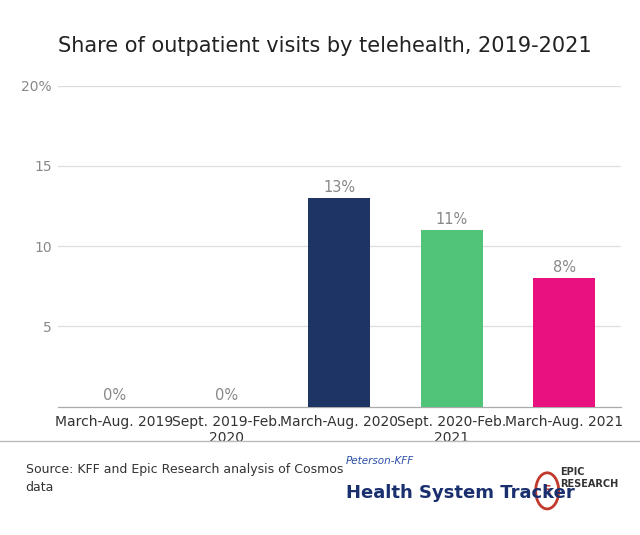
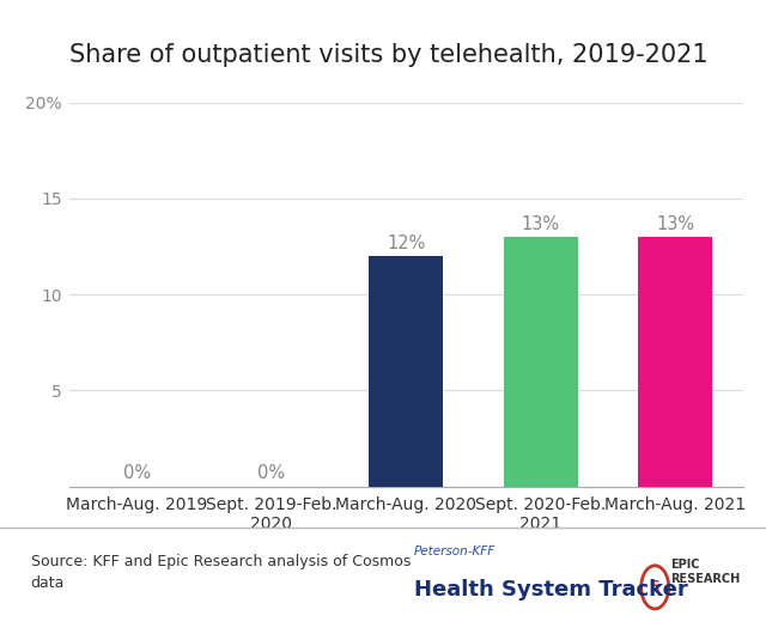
March-Aug. 2020: 13% -> 12%
Sept. 2020-Feb. 2021: 11% -> 13%
March-Aug. 2021: 8% -> 13%
